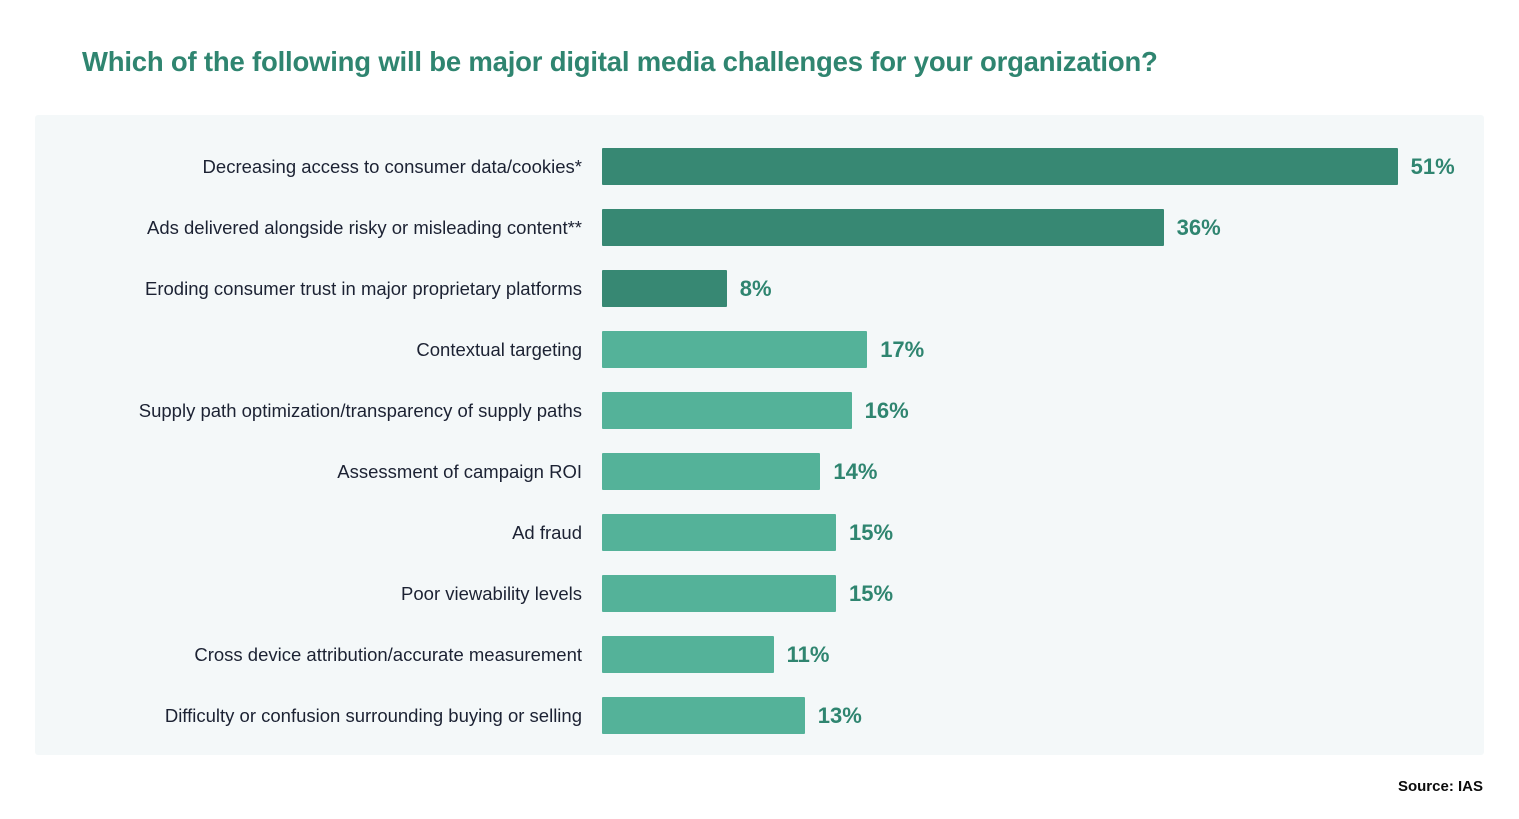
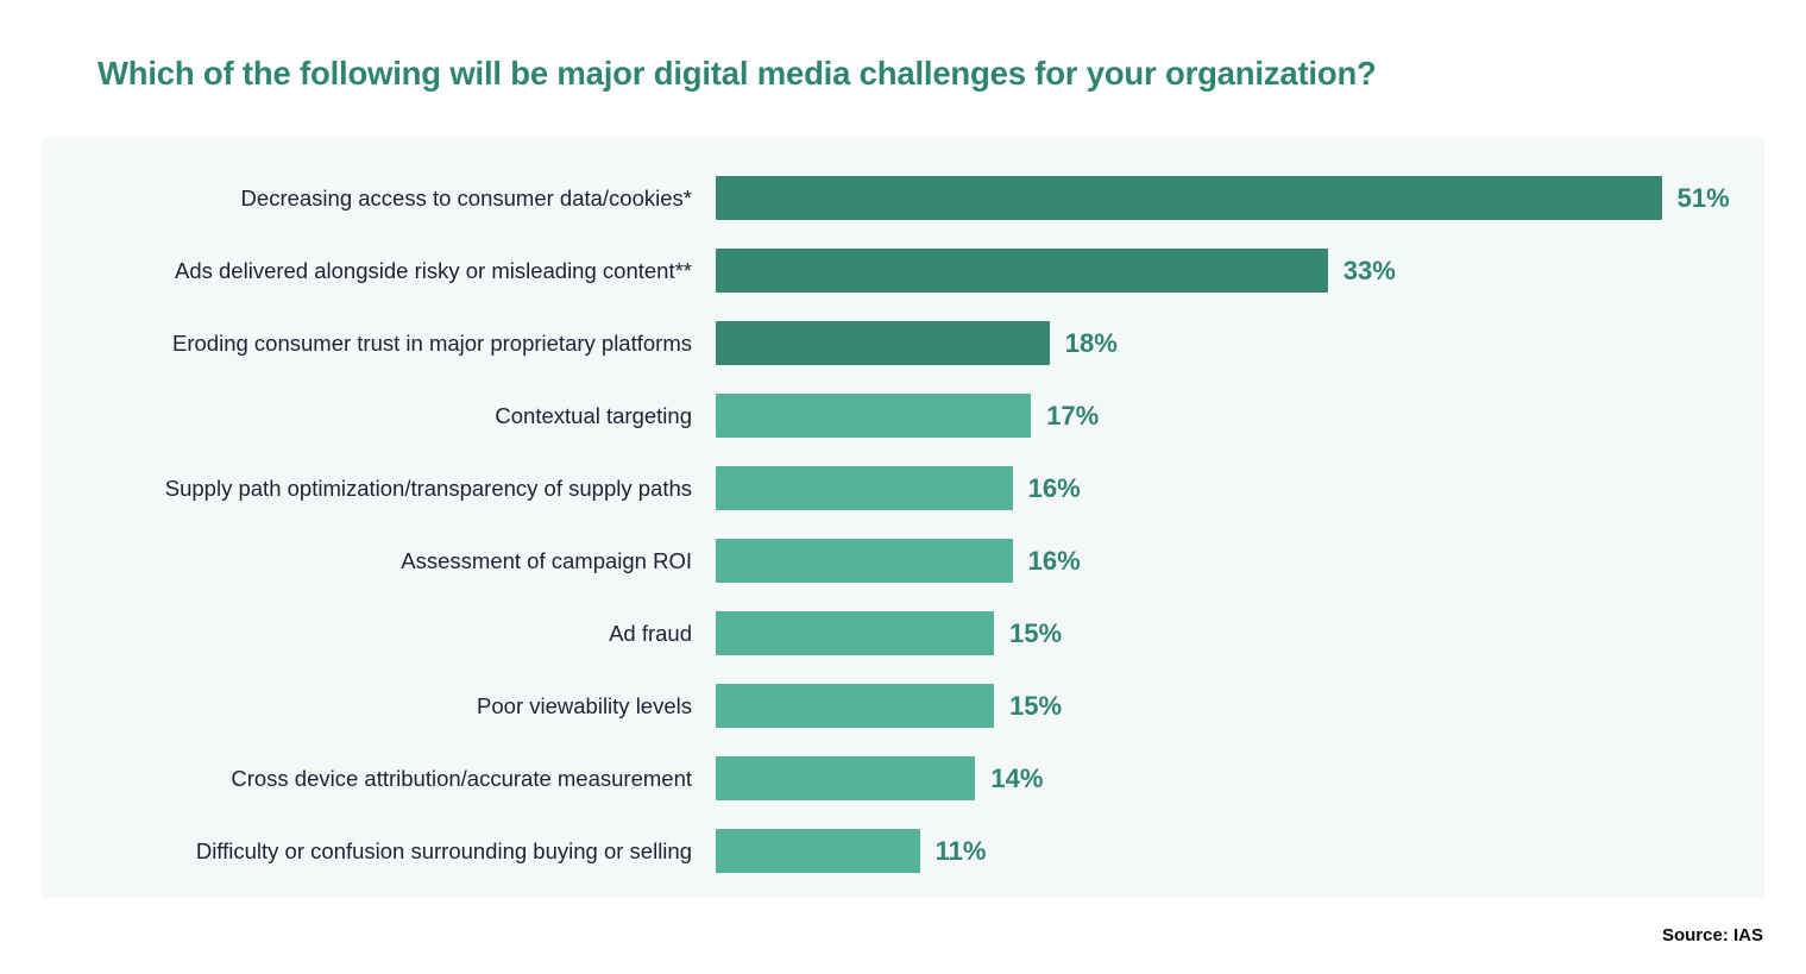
Ads delivered alongside risky or misleading content**: 36% -> 33%
Eroding consumer trust in major proprietary platforms: 8% -> 18%
Assessment of campaign ROI: 14% -> 16%
Cross device attribution/accurate measurement: 11% -> 14%
Difficulty or confusion surrounding buying or selling: 13% -> 11%
